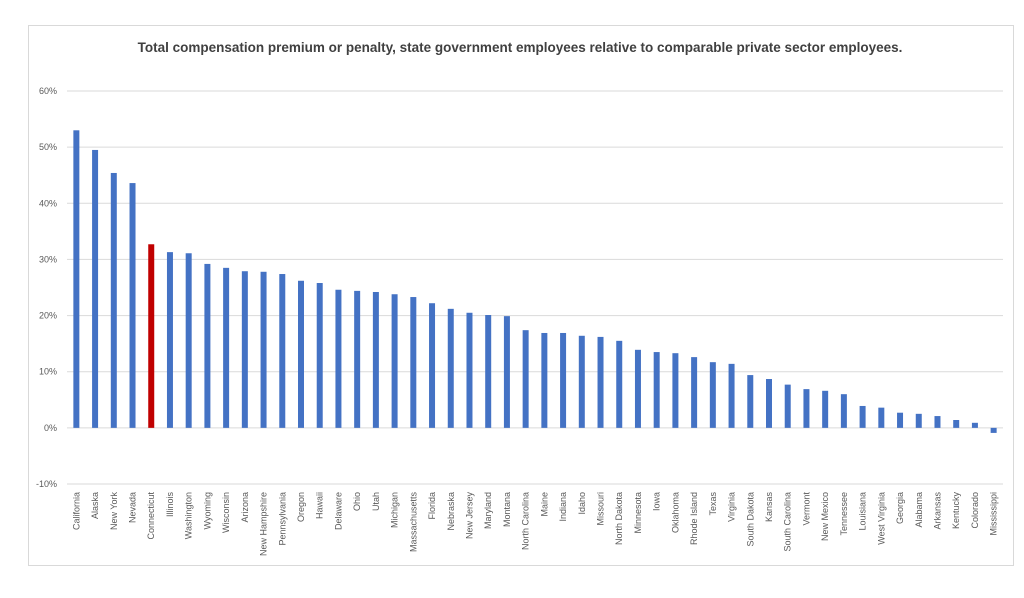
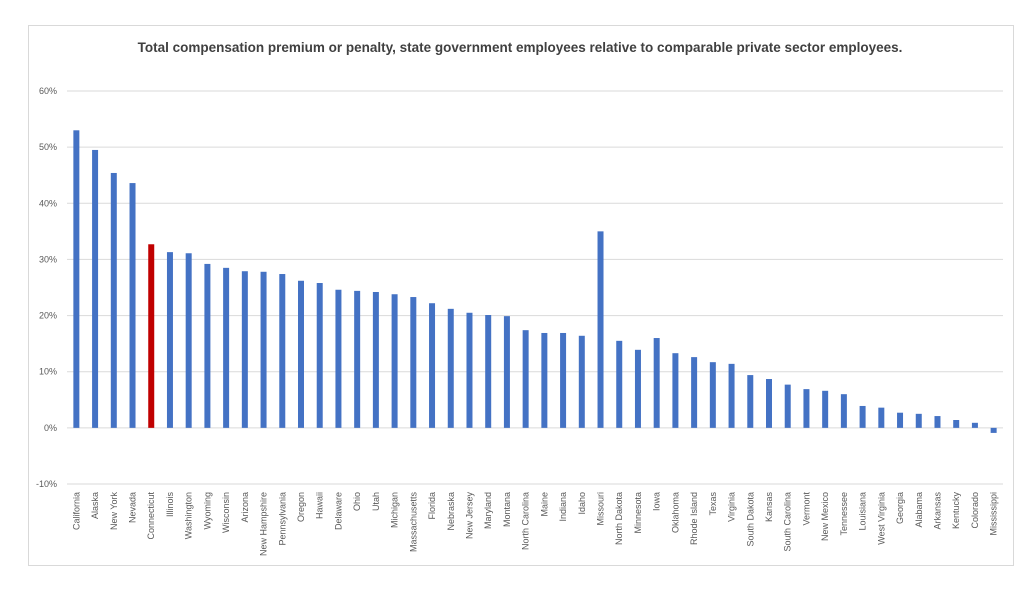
Missouri: 16% -> 35%
Iowa: 14% -> 16%
